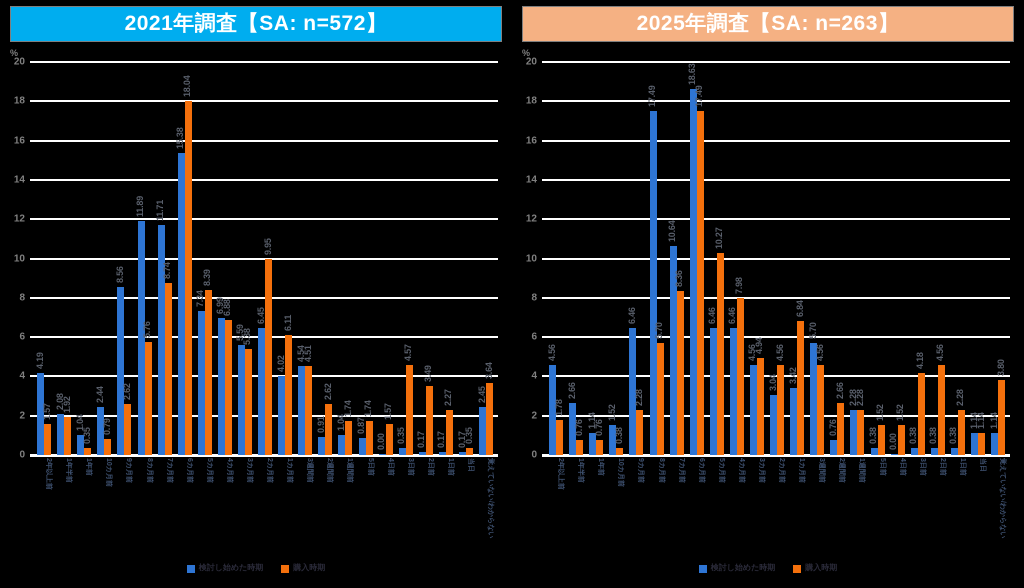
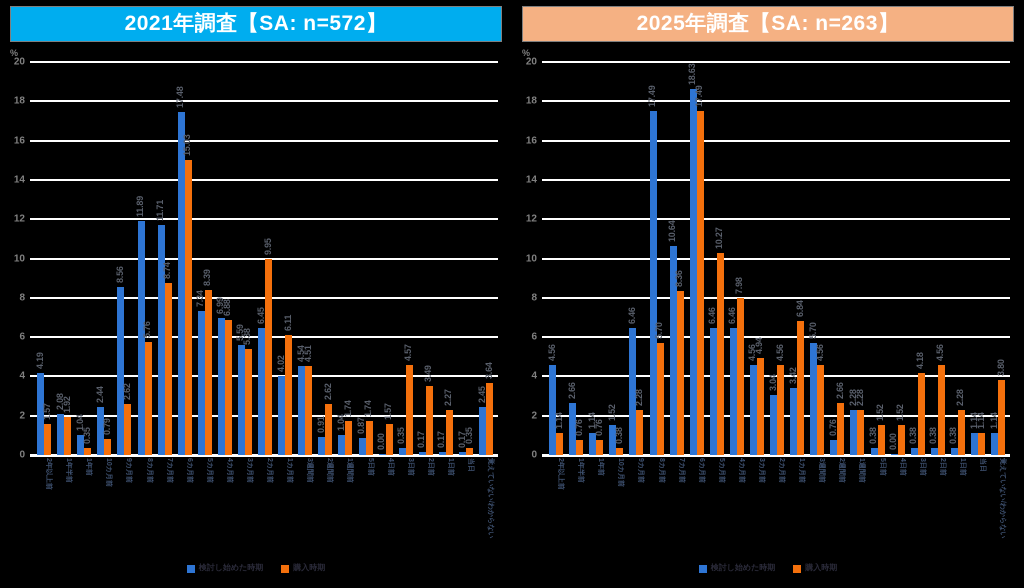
2021年調査【SA: n=572】/検討し始めた時期/6カ月前: 15.38 -> 17.48
2021年調査【SA: n=572】/購入時期/6カ月前: 18.04 -> 15.03
2025年調査【SA: n=263】/購入時期/2年以上前: 1.78 -> 1.14
